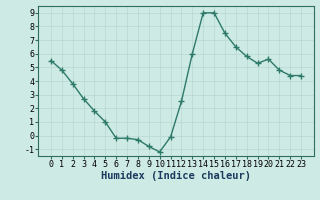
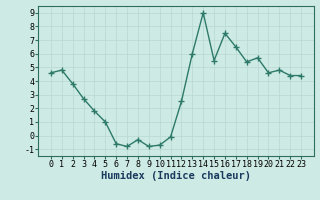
0: 5.5 -> 4.6
6: -0.2 -> -0.6
7: -0.2 -> -0.8
10: -1.2 -> -0.7
15: 9.0 -> 5.5
18: 5.8 -> 5.4
19: 5.3 -> 5.7
20: 5.6 -> 4.6
